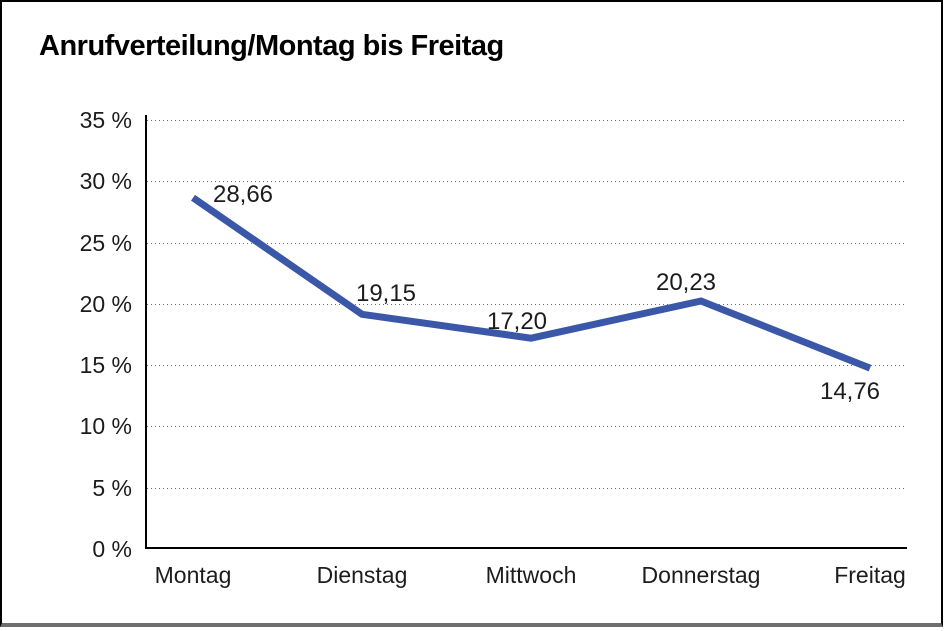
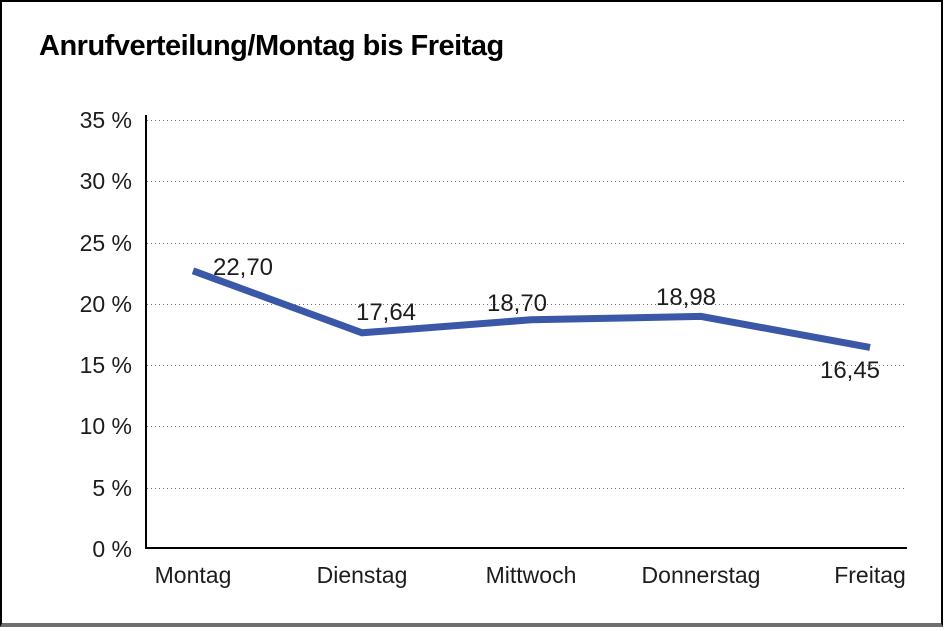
Montag: 28,66 -> 22,70
Dienstag: 19,15 -> 17,64
Mittwoch: 17,20 -> 18,70
Donnerstag: 20,23 -> 18,98
Freitag: 14,76 -> 16,45
